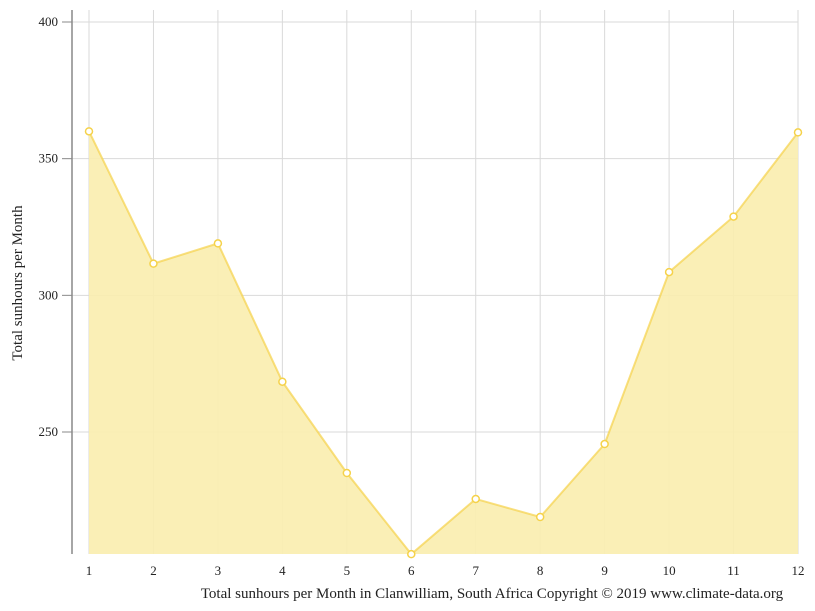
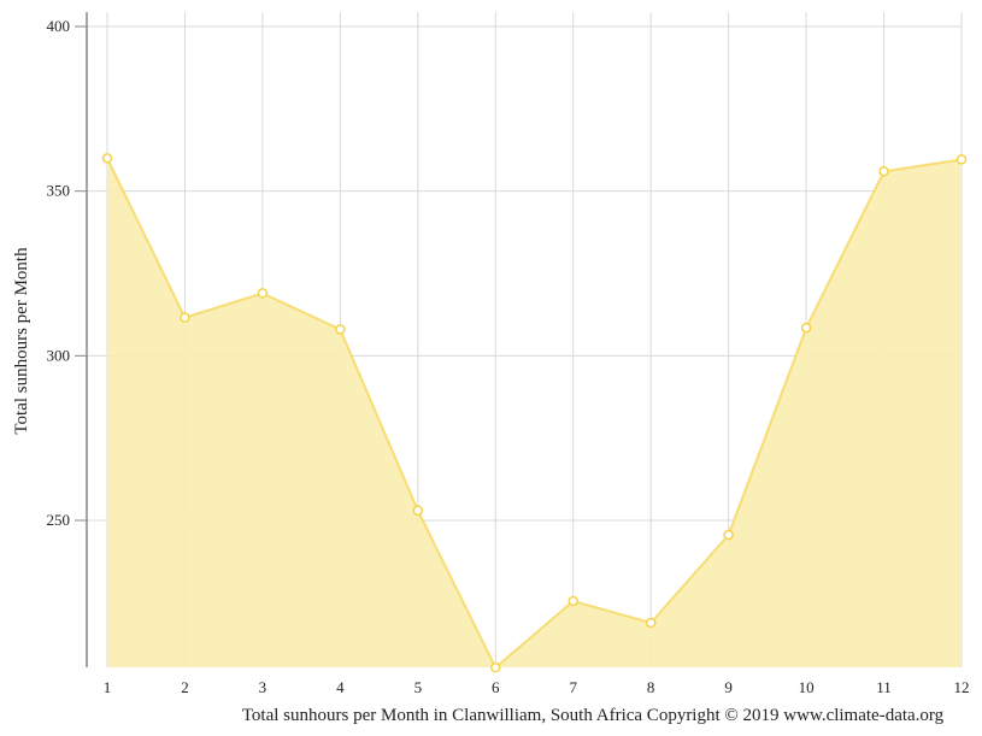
4: 268 -> 308
5: 235 -> 253
11: 329 -> 356
